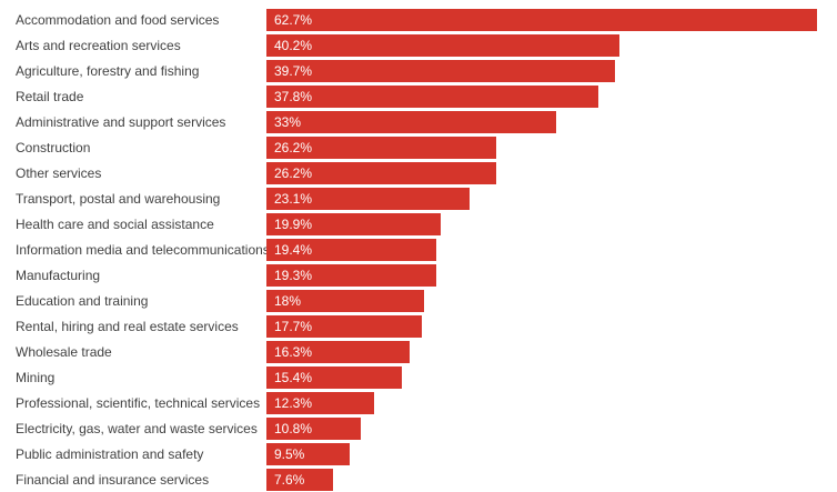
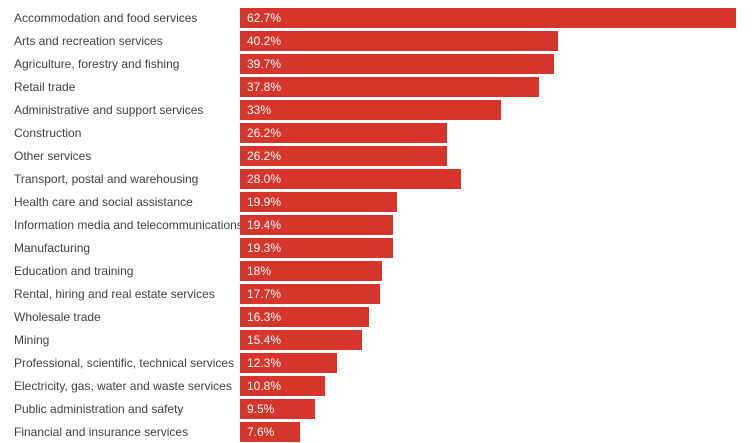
Transport, postal and warehousing: 23.1% -> 28.0%
